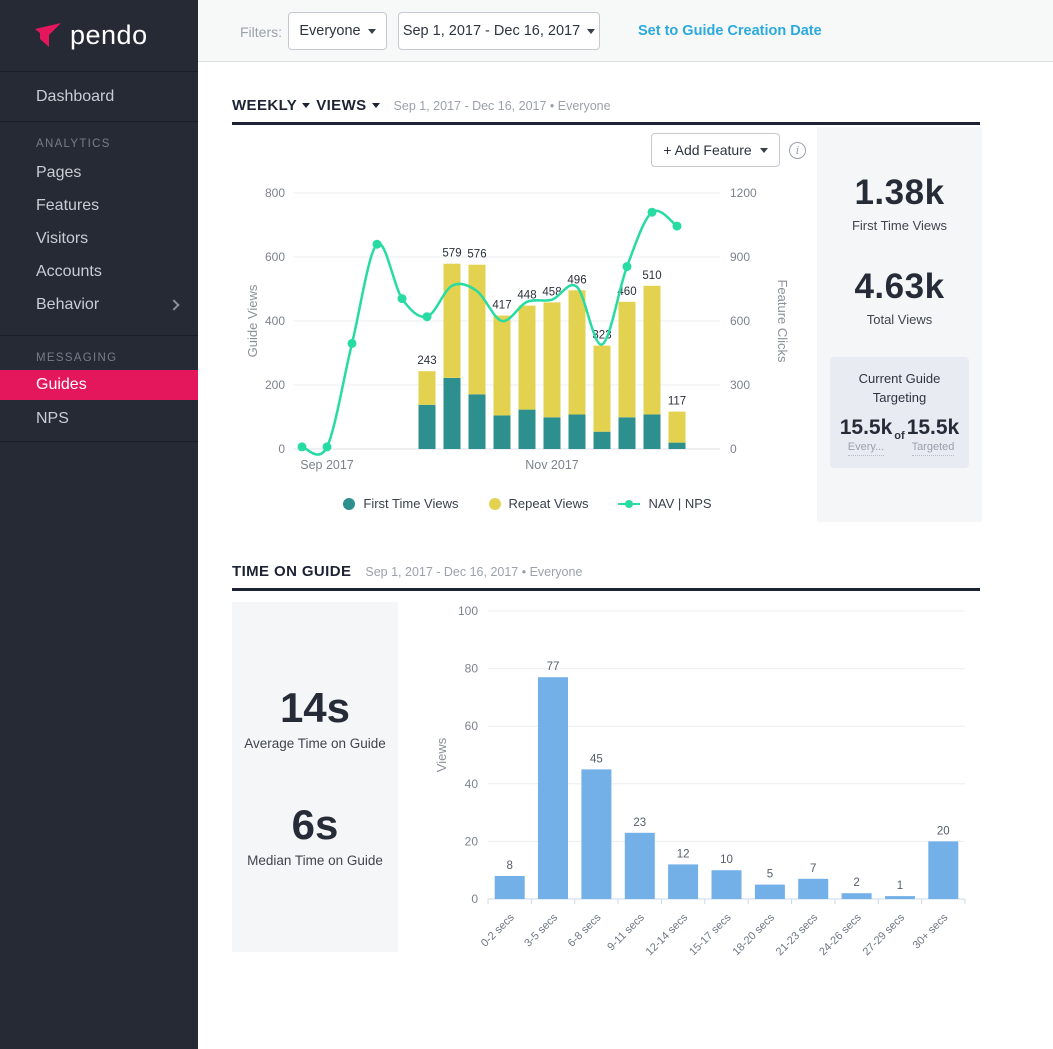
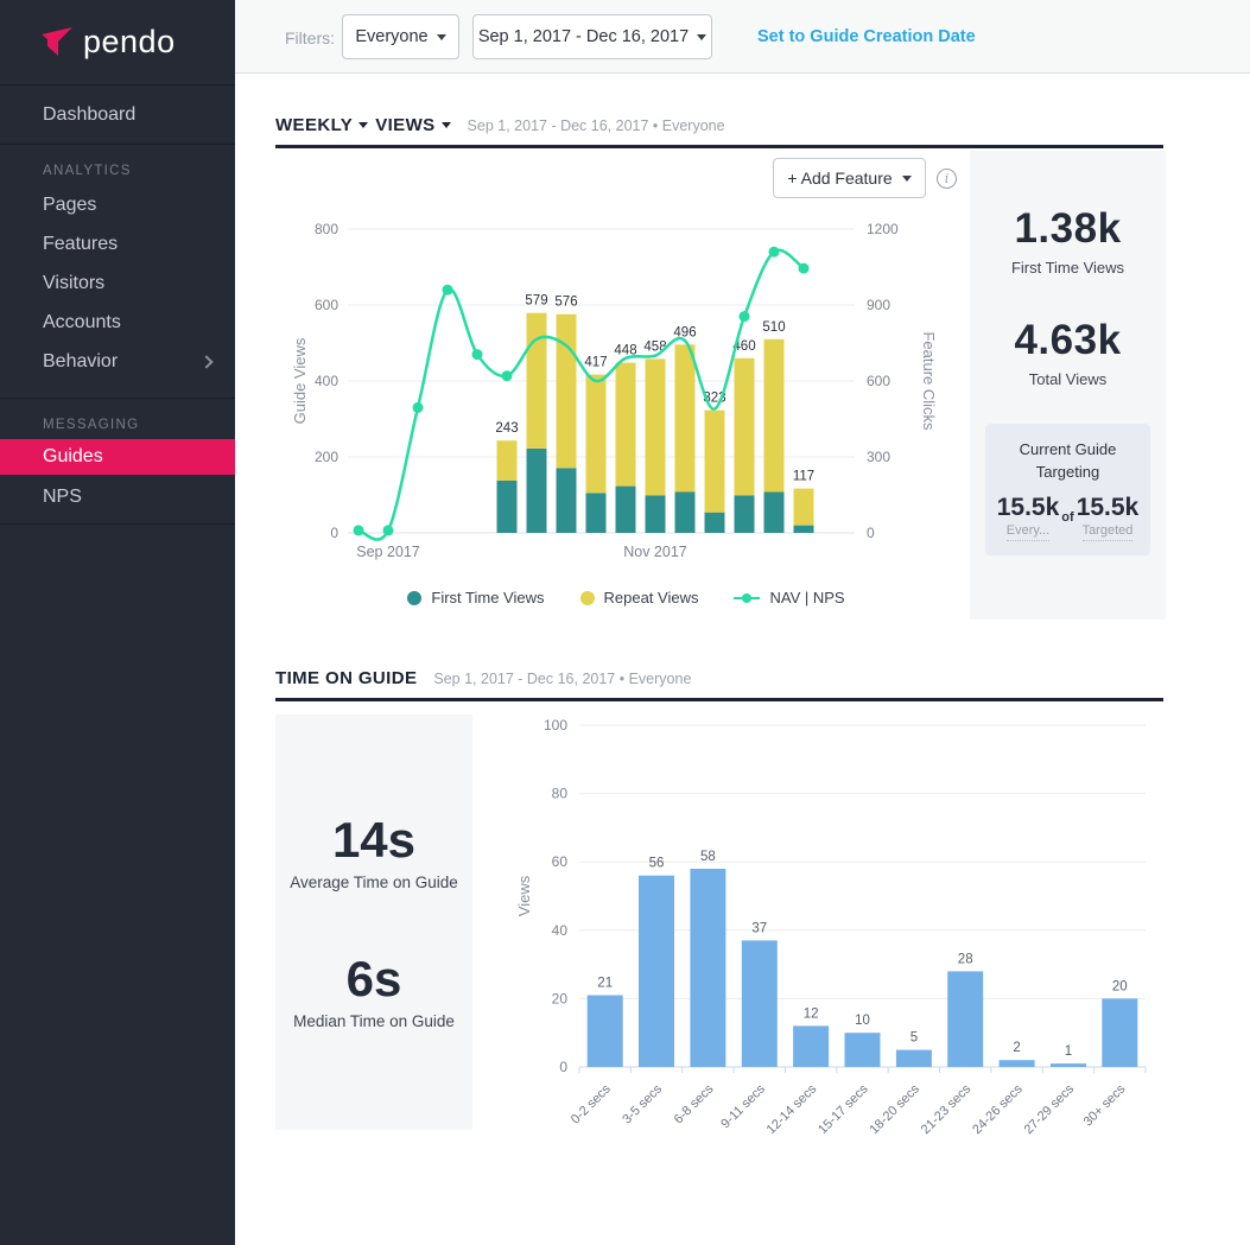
TIME ON GUIDE/0-2 secs: 8 -> 21
TIME ON GUIDE/3-5 secs: 77 -> 56
TIME ON GUIDE/6-8 secs: 45 -> 58
TIME ON GUIDE/9-11 secs: 23 -> 37
TIME ON GUIDE/21-23 secs: 7 -> 28
